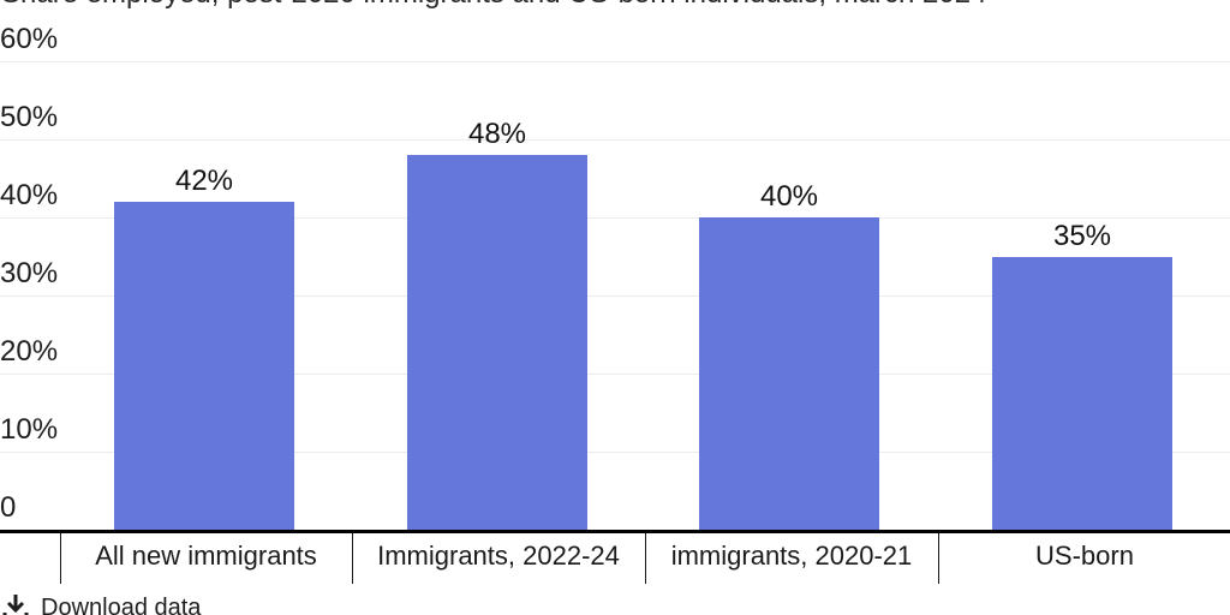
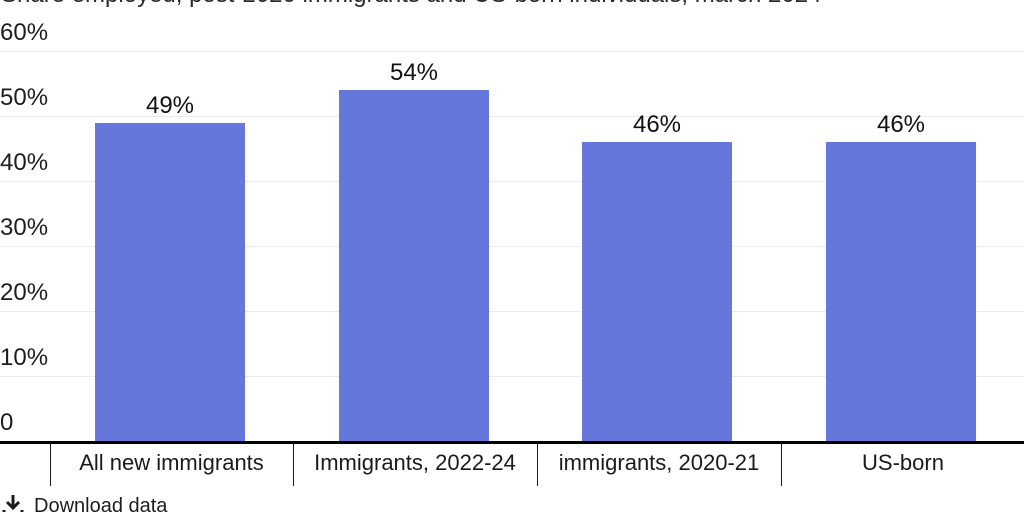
All new immigrants: 42% -> 49%
Immigrants, 2022-24: 48% -> 54%
immigrants, 2020-21: 40% -> 46%
US-born: 35% -> 46%
